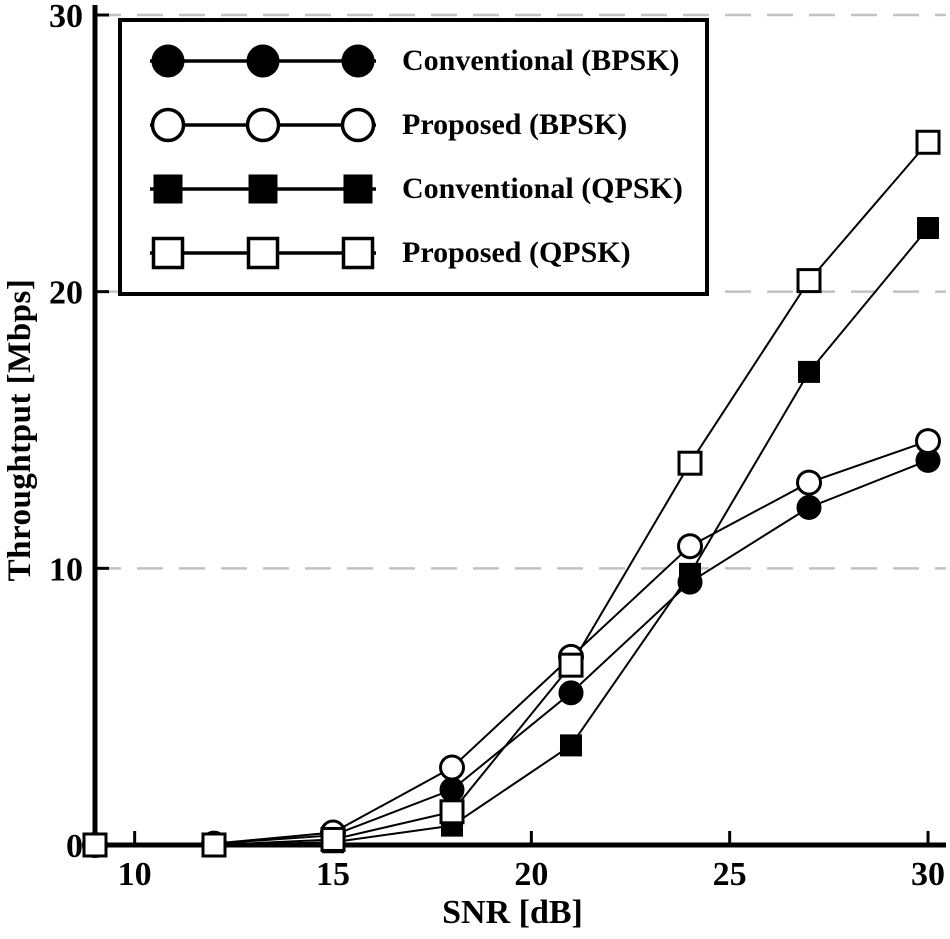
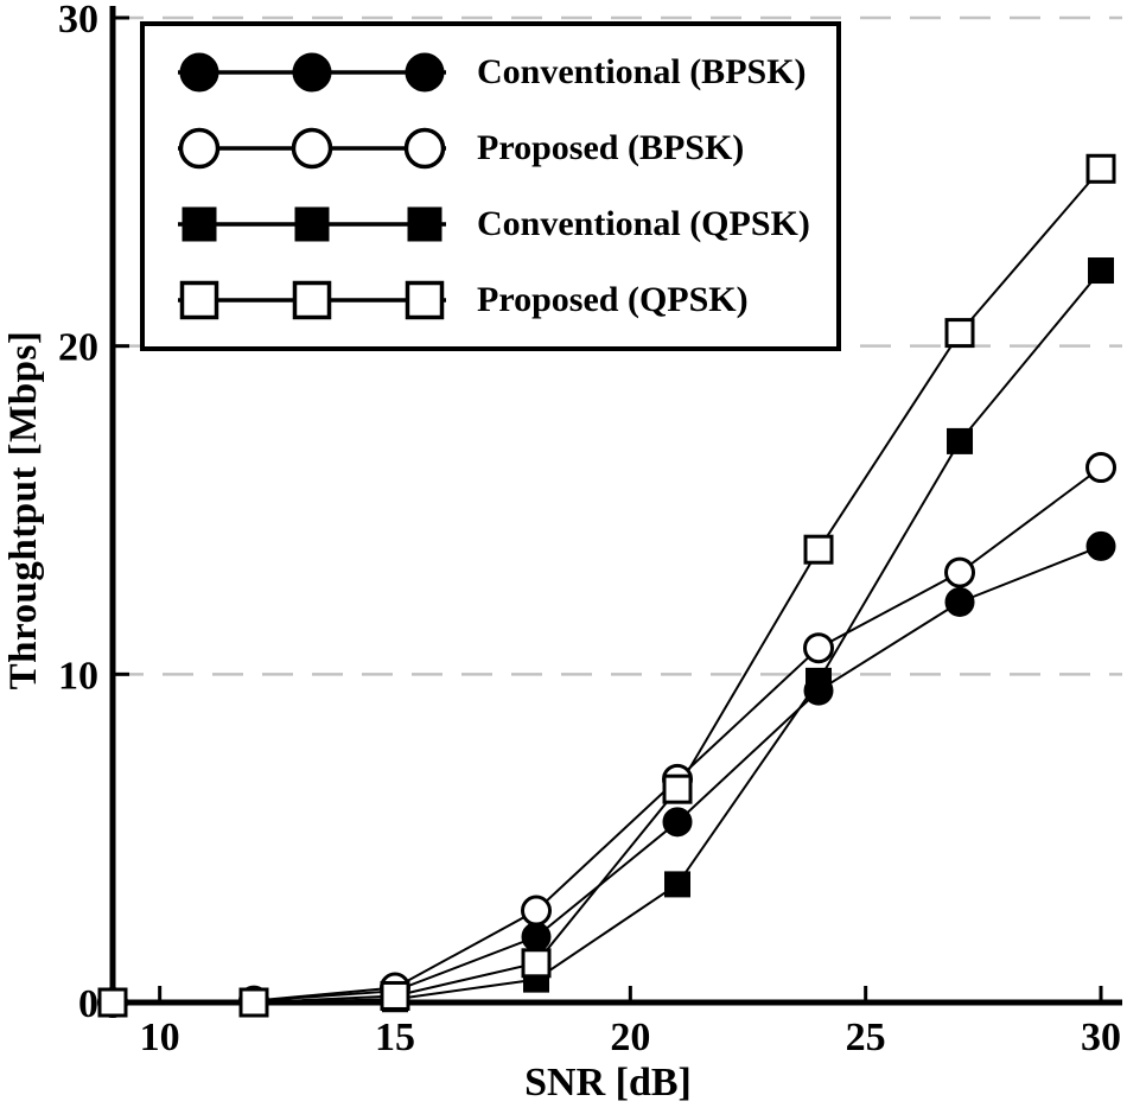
Proposed (BPSK)/30: 14.6 -> 16.3
